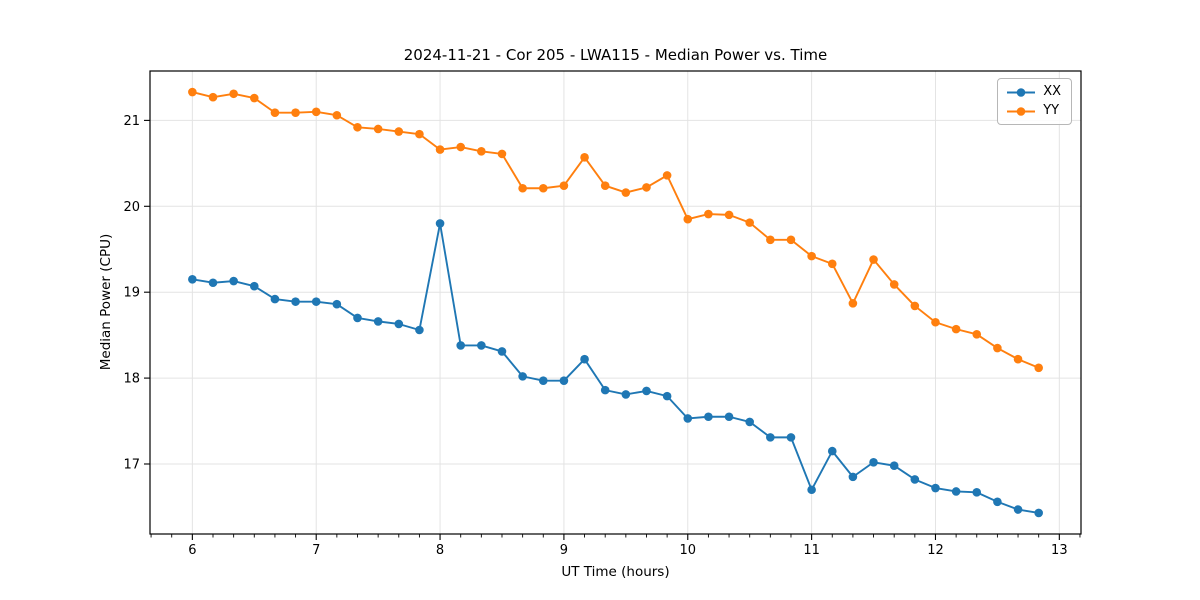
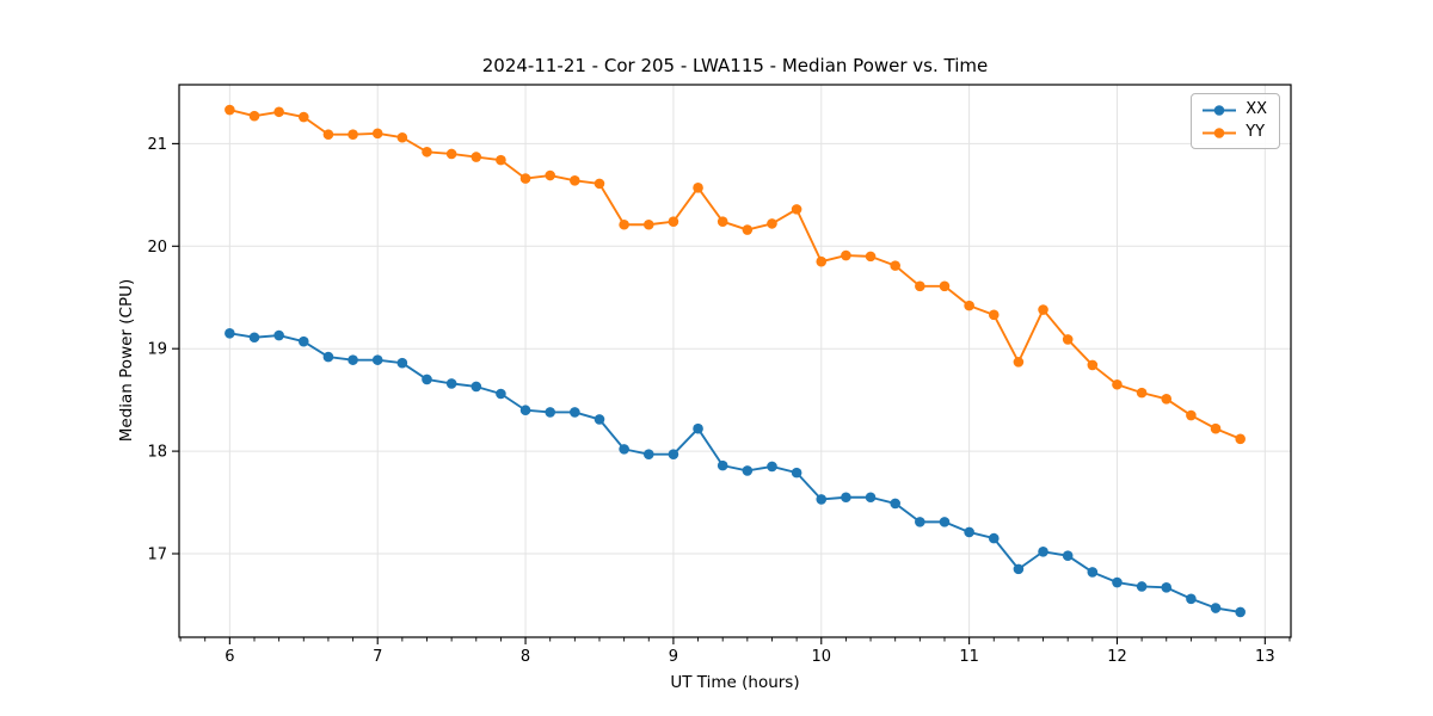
XX/8: 19.8 -> 18.4
XX/11: 16.7 -> 17.2
